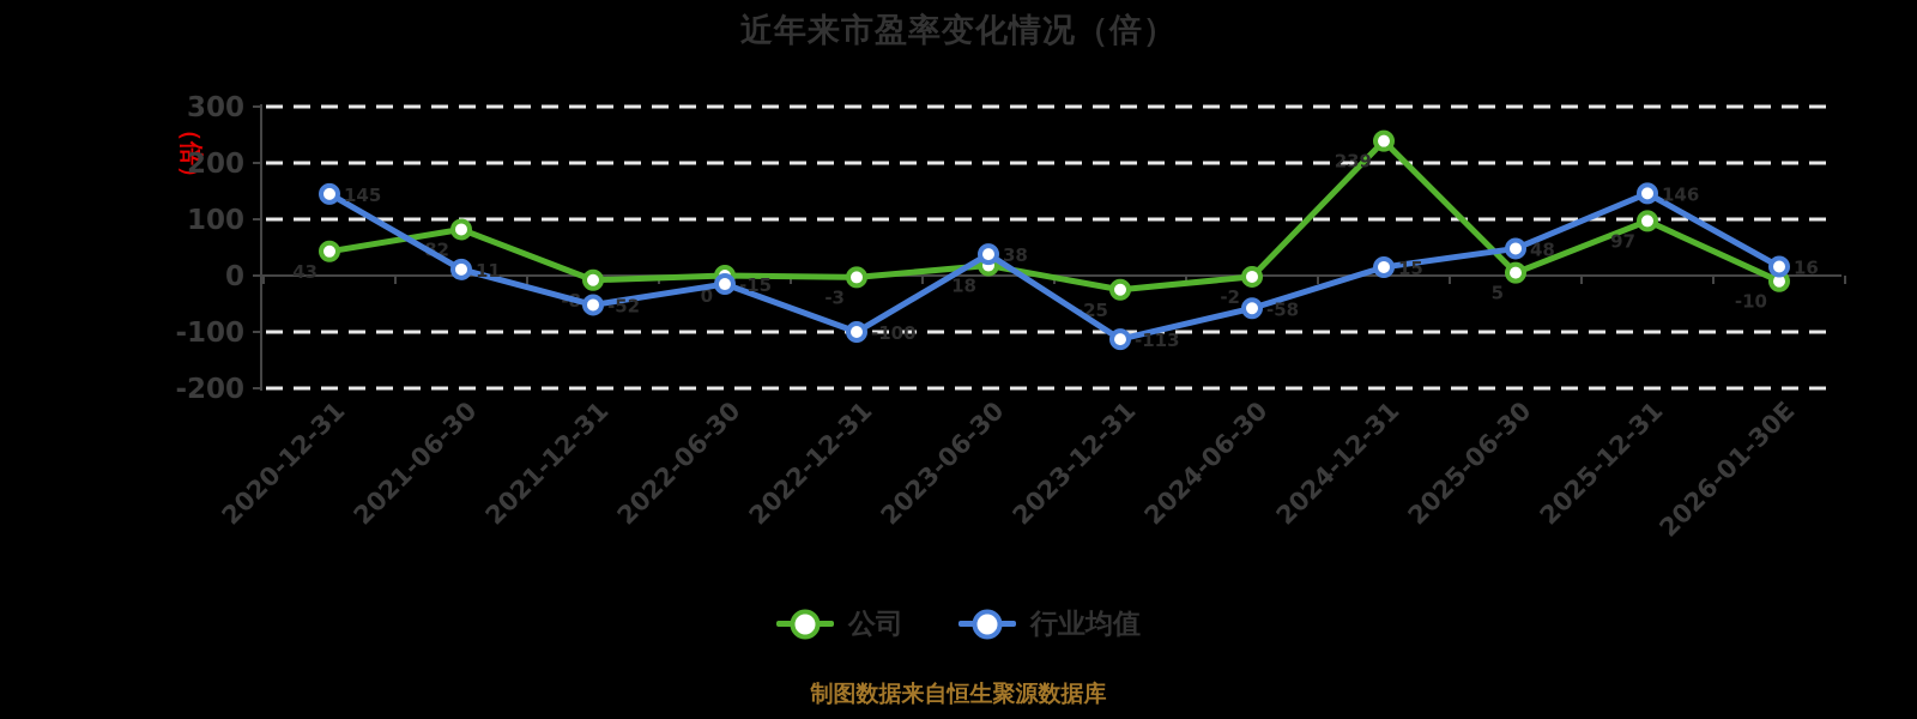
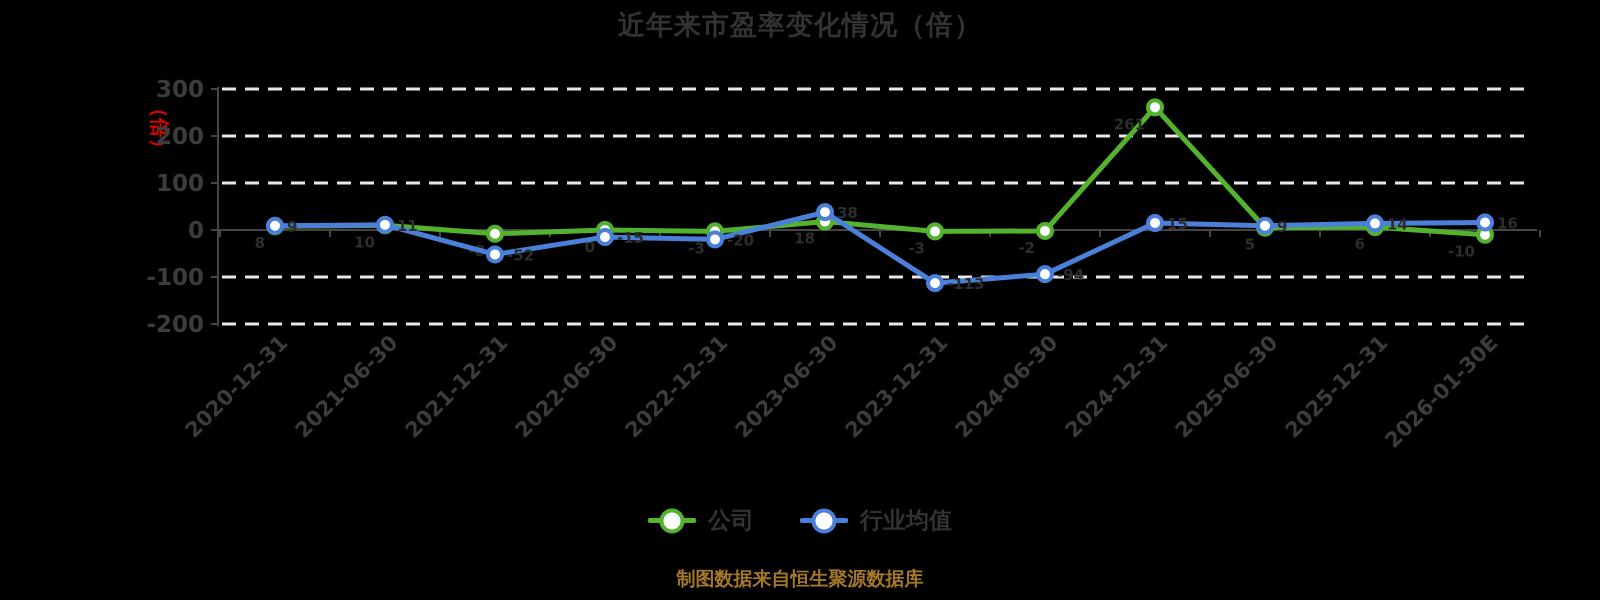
公司/2020-12-31: 43 -> 8
行业均值/2020-12-31: 145 -> 9
公司/2021-06-30: 82 -> 10
行业均值/2022-12-31: -100 -> -20
公司/2023-12-31: -25 -> -3
行业均值/2024-06-30: -58 -> -94
公司/2024-12-31: 239 -> 261
行业均值/2025-06-30: 48 -> 9
公司/2025-12-31: 97 -> 6
行业均值/2025-12-31: 146 -> 14
